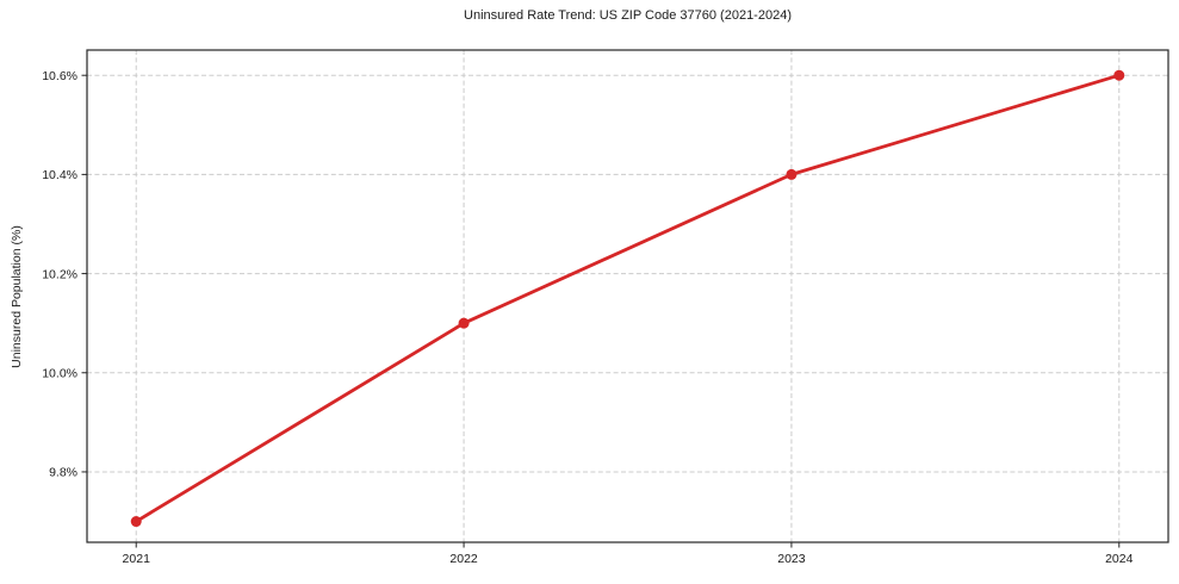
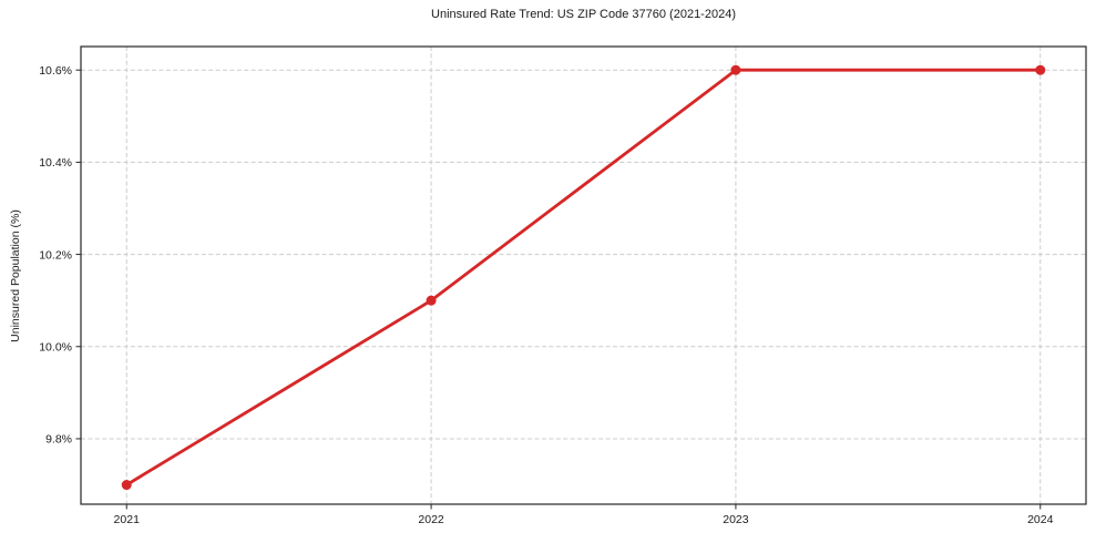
2023: 10.4% -> 10.6%
